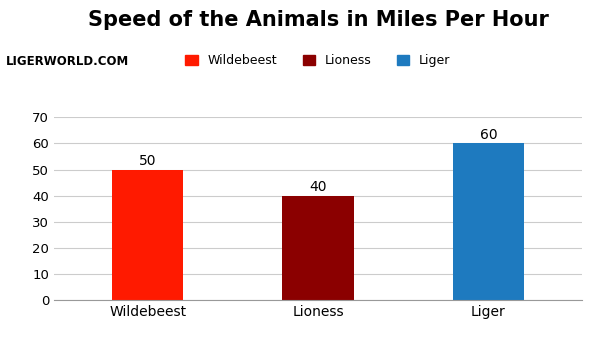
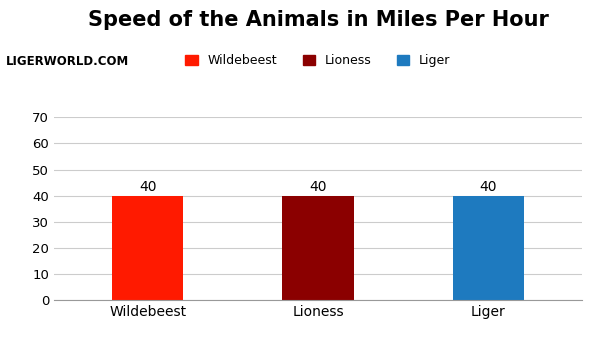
Wildebeest: 50 -> 40
Liger: 60 -> 40
